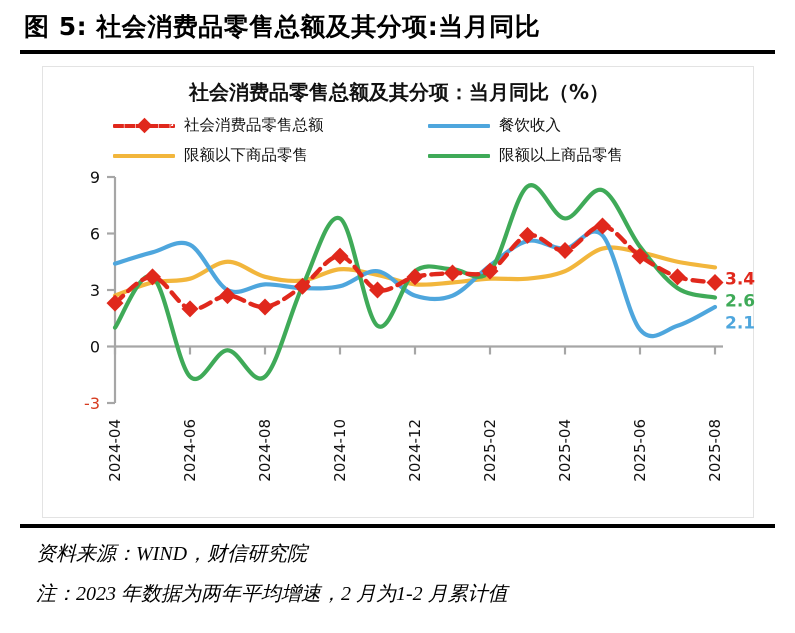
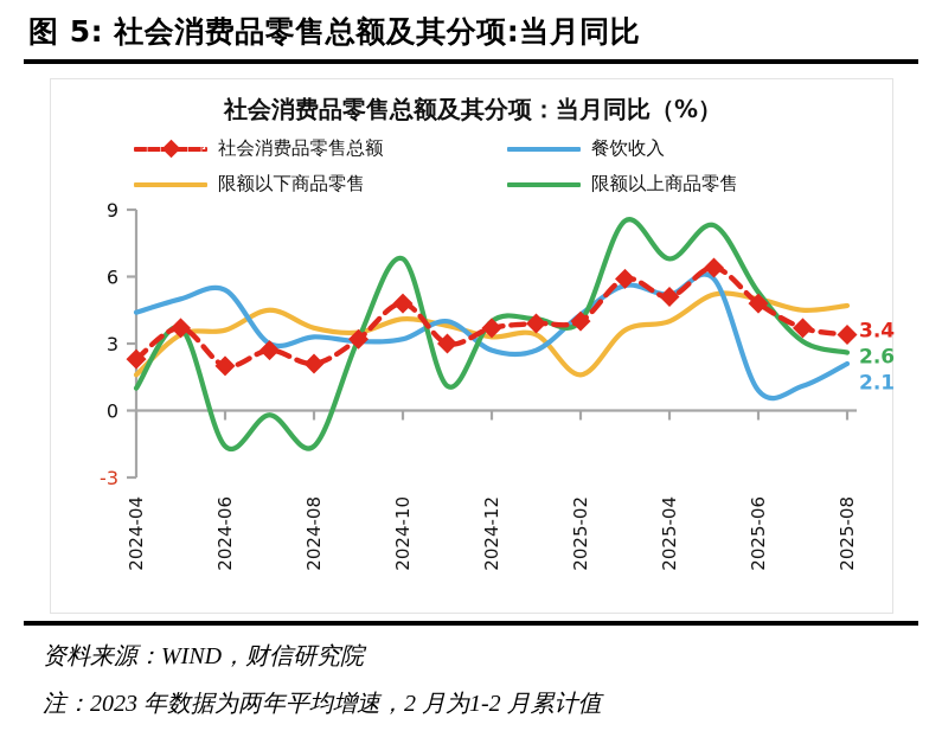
限额以下商品零售/2024-04: 2.7 -> 1.6
限额以下商品零售/2025-02: 3.6 -> 1.6
限额以下商品零售/2025-08: 4.2 -> 4.7
